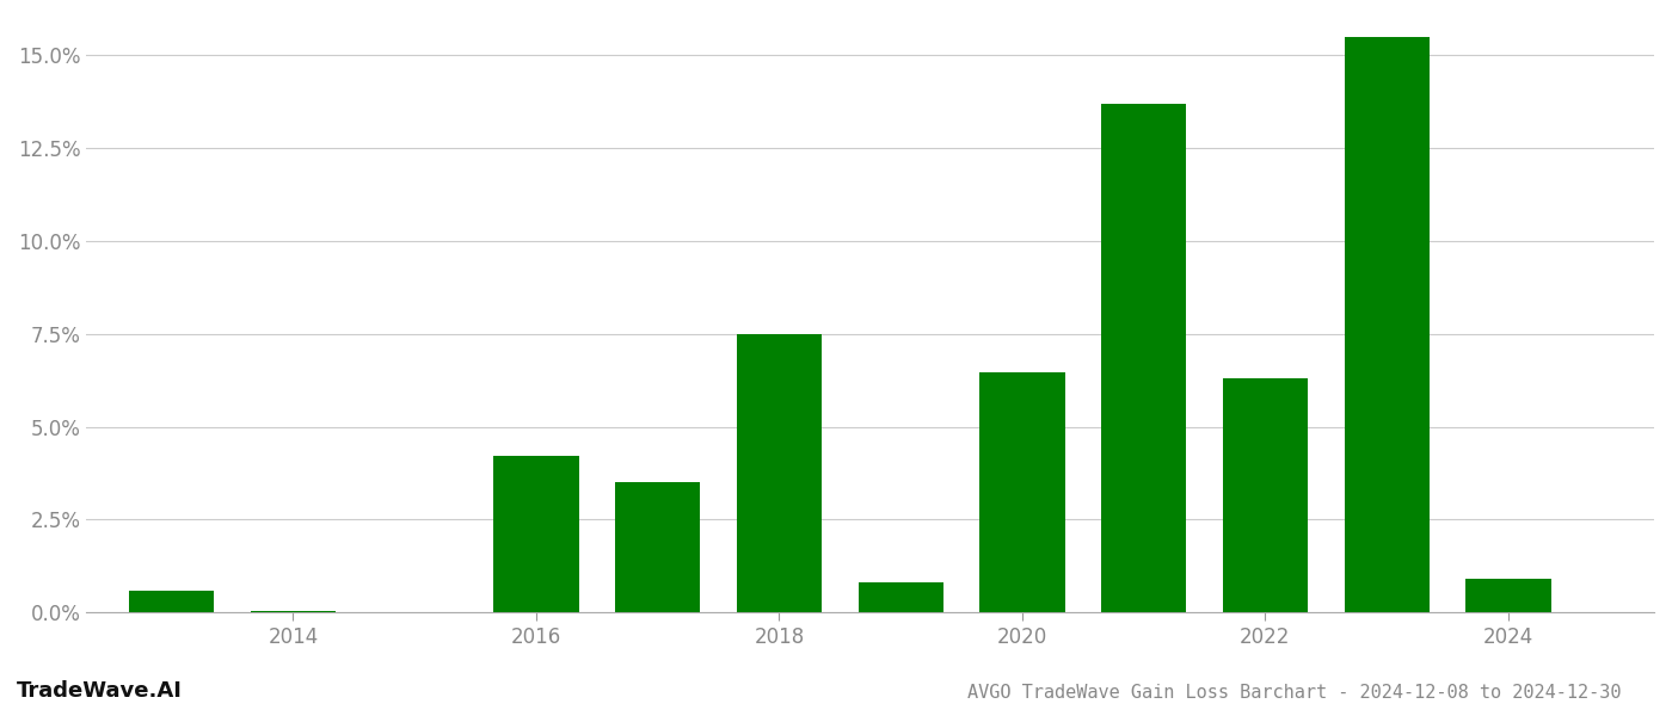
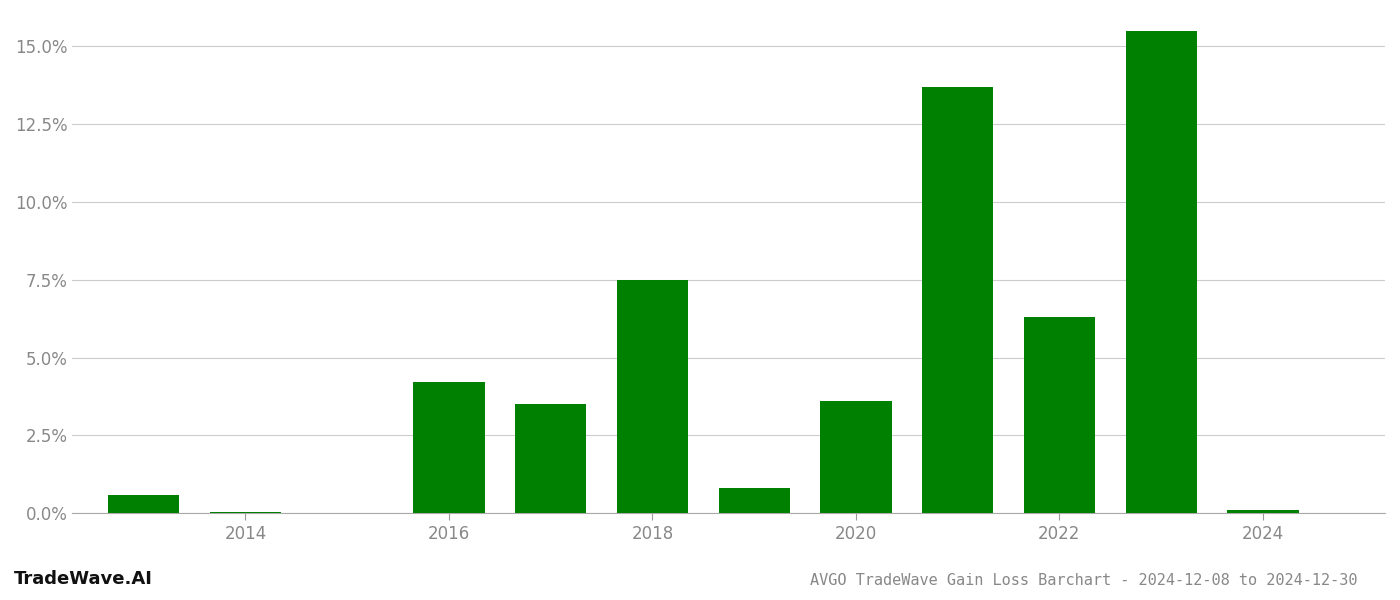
2020: 6.45% -> 3.60%
2024: 0.90% -> 0.10%
